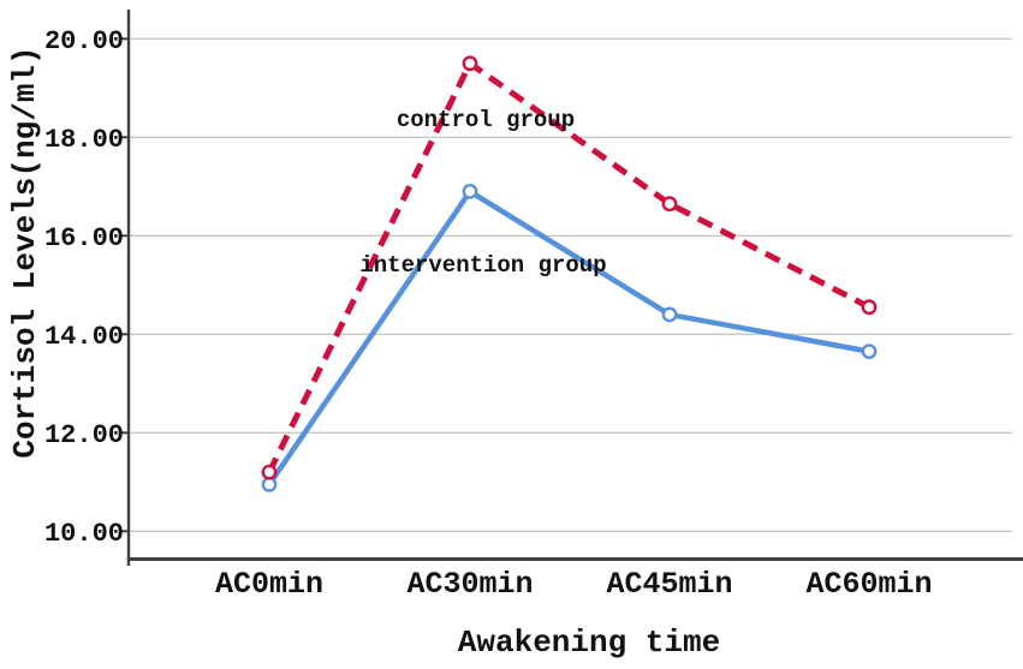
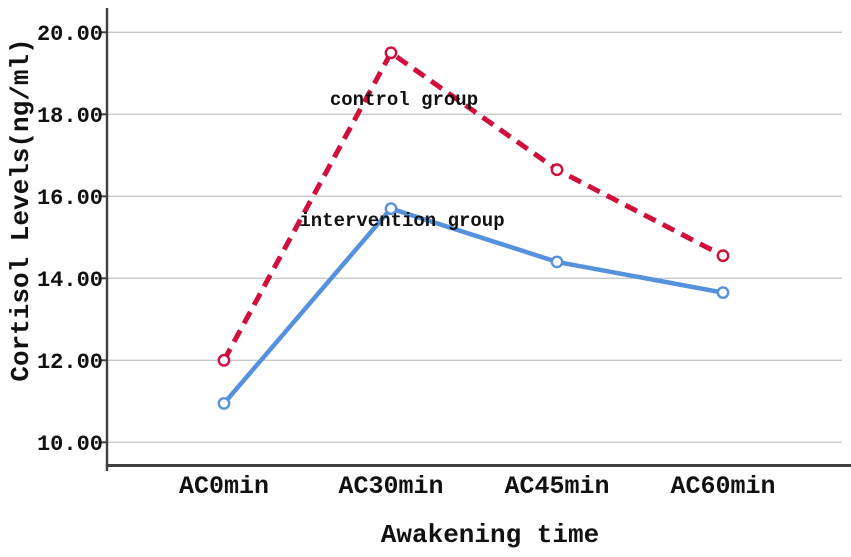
control group/AC0min: 11.2 -> 12.0
intervention group/AC30min: 16.9 -> 15.7
